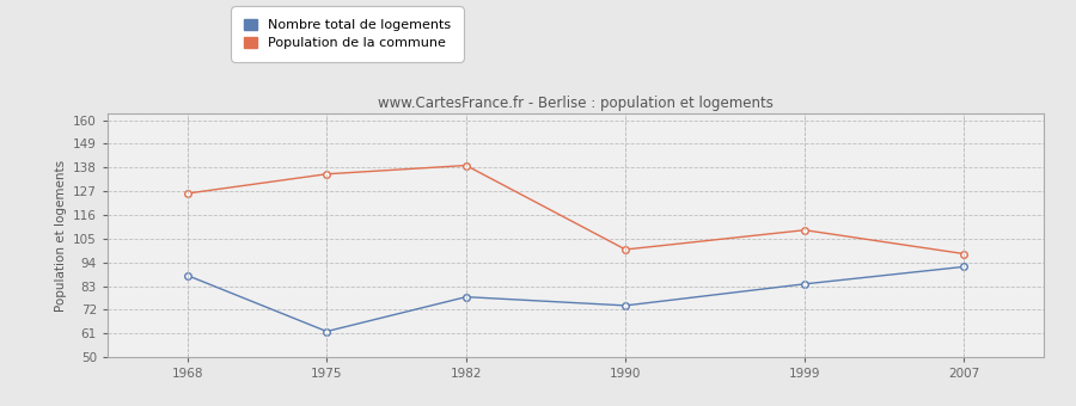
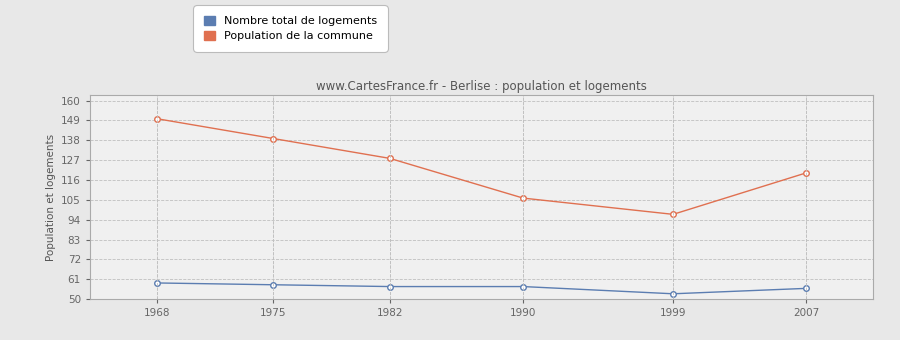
Nombre total de logements/1968: 88 -> 59
Population de la commune/1968: 126 -> 150
Nombre total de logements/1975: 62 -> 58
Population de la commune/1975: 135 -> 139
Nombre total de logements/1982: 78 -> 57
Population de la commune/1982: 139 -> 128
Nombre total de logements/1990: 74 -> 57
Population de la commune/1990: 100 -> 106
Nombre total de logements/1999: 84 -> 53
Population de la commune/1999: 109 -> 97
Nombre total de logements/2007: 92 -> 56
Population de la commune/2007: 98 -> 120
